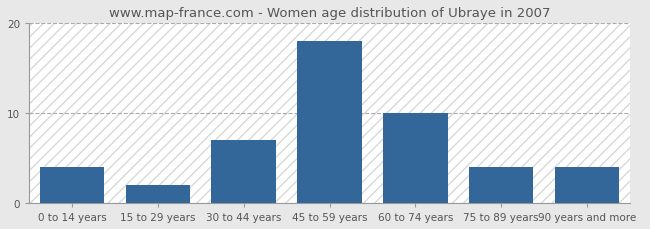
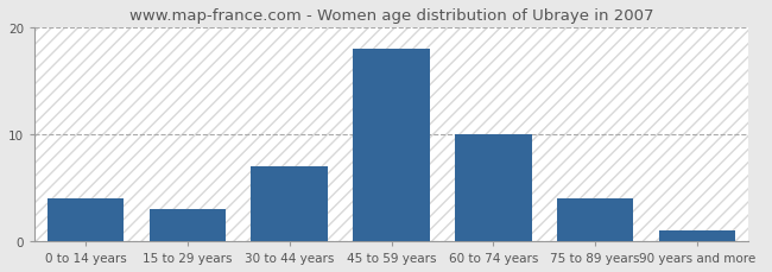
15 to 29 years: 2 -> 3
90 years and more: 4 -> 1
